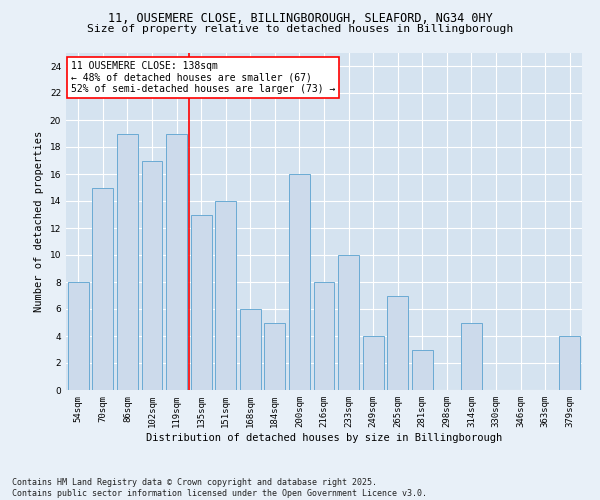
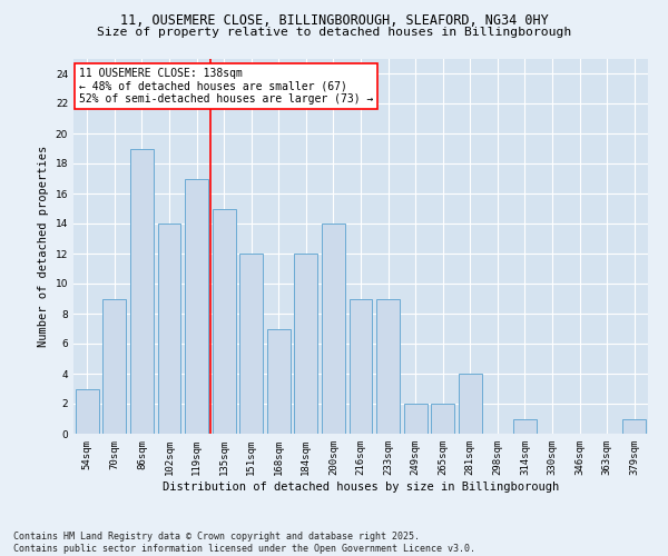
54sqm: 8 -> 3
70sqm: 15 -> 9
102sqm: 17 -> 14
119sqm: 19 -> 17
135sqm: 13 -> 15
151sqm: 14 -> 12
168sqm: 6 -> 7
184sqm: 5 -> 12
200sqm: 16 -> 14
216sqm: 8 -> 9
233sqm: 10 -> 9
249sqm: 4 -> 2
265sqm: 7 -> 2
281sqm: 3 -> 4
314sqm: 5 -> 1
379sqm: 4 -> 1
